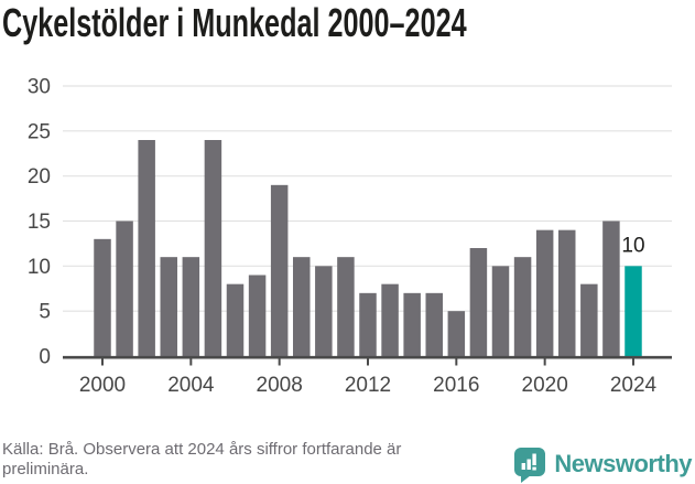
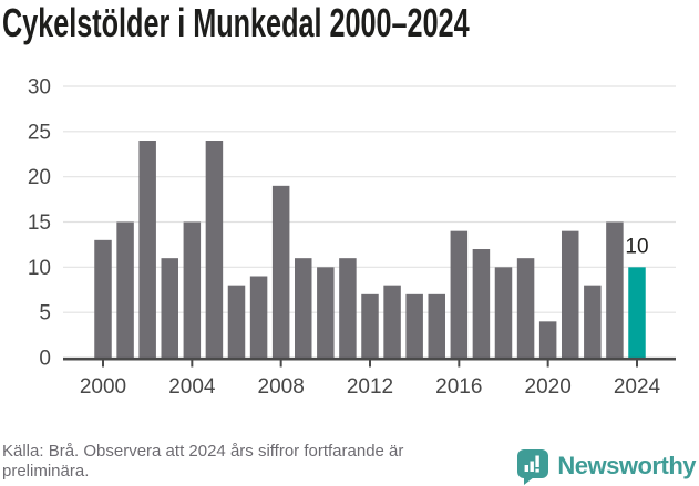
2004: 11 -> 15
2016: 5 -> 14
2020: 14 -> 4
